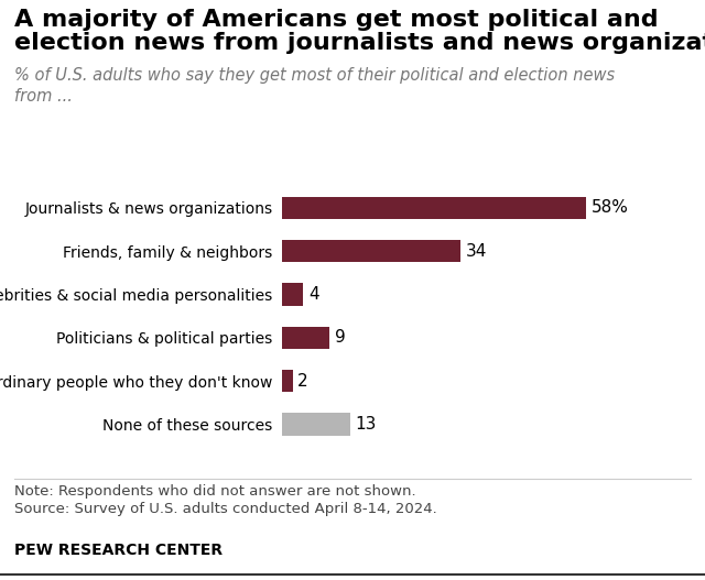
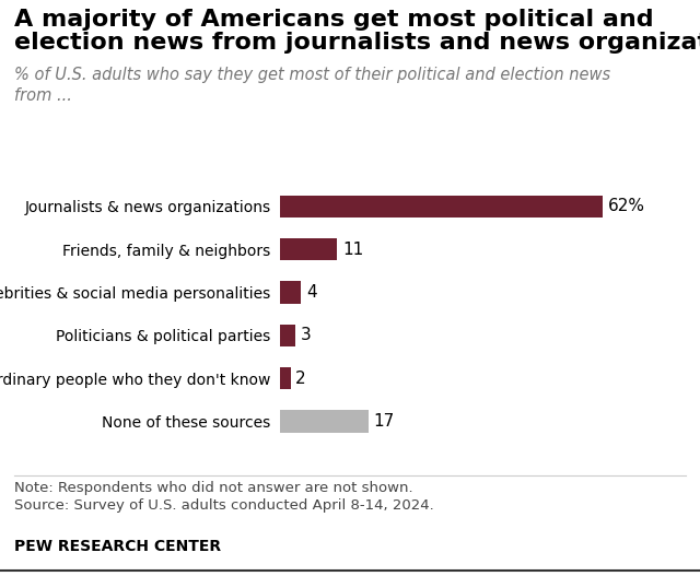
Journalists & news organizations: 58% -> 62%
Friends, family & neighbors: 34 -> 11
Politicians & political parties: 9 -> 3
None of these sources: 13 -> 17
